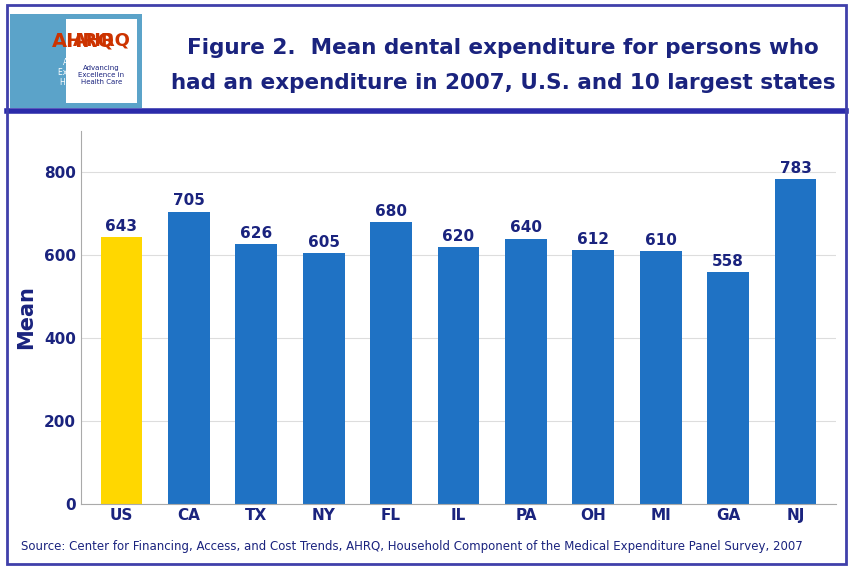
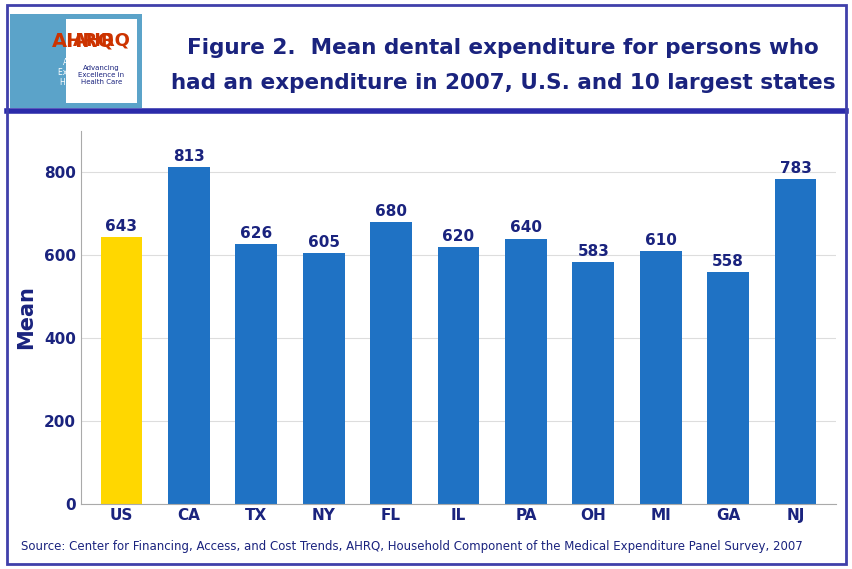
CA: 705 -> 813
OH: 612 -> 583
